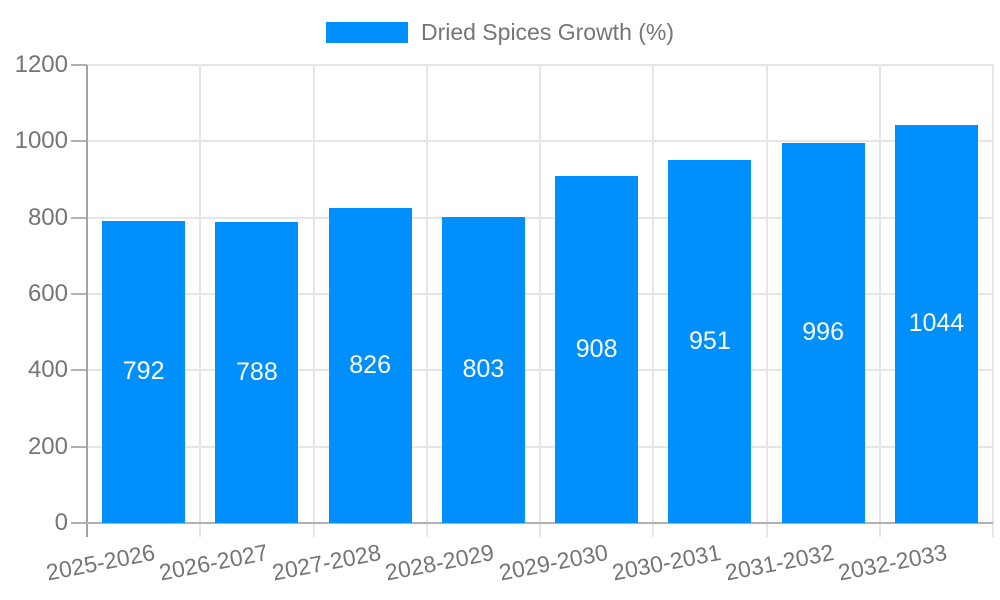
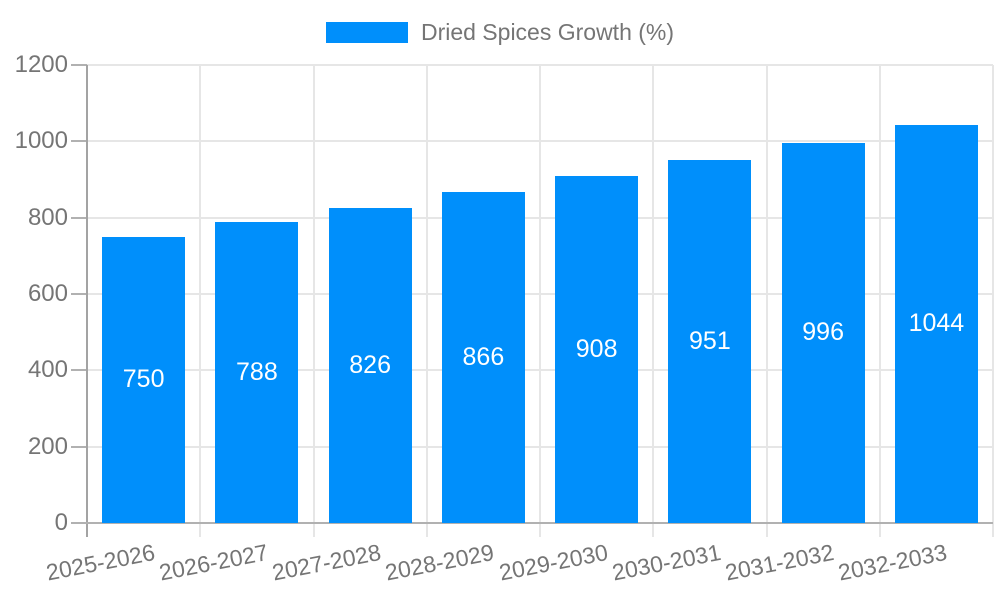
2025-2026: 792 -> 750
2028-2029: 803 -> 866
